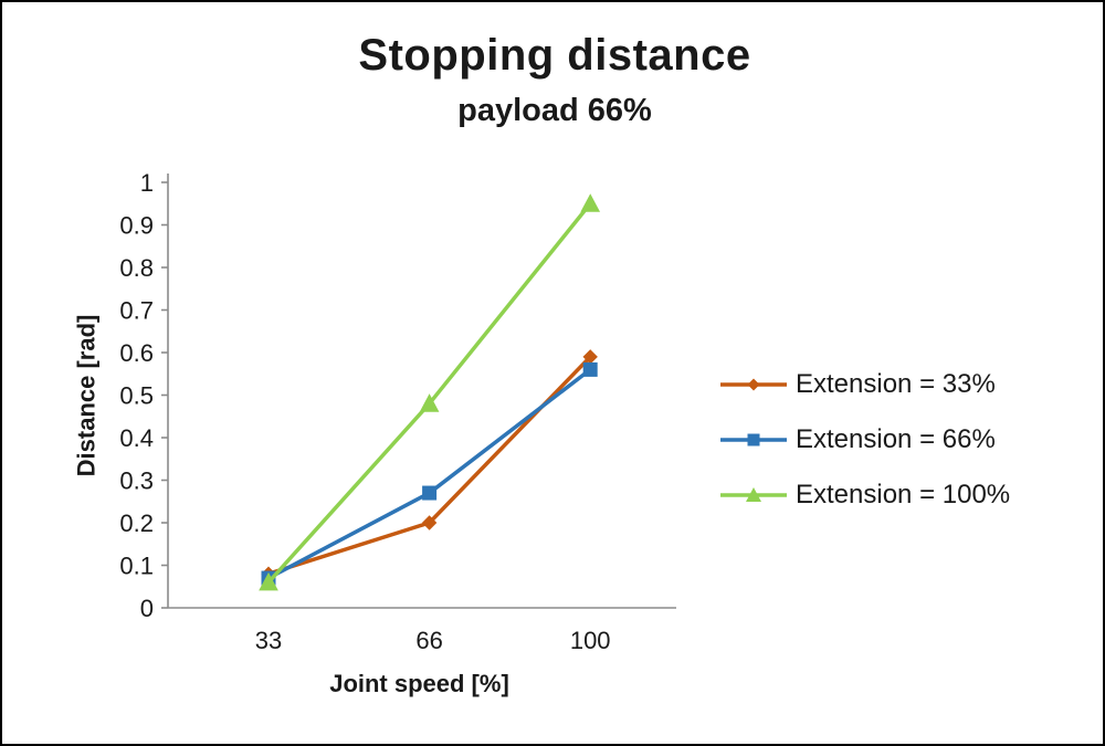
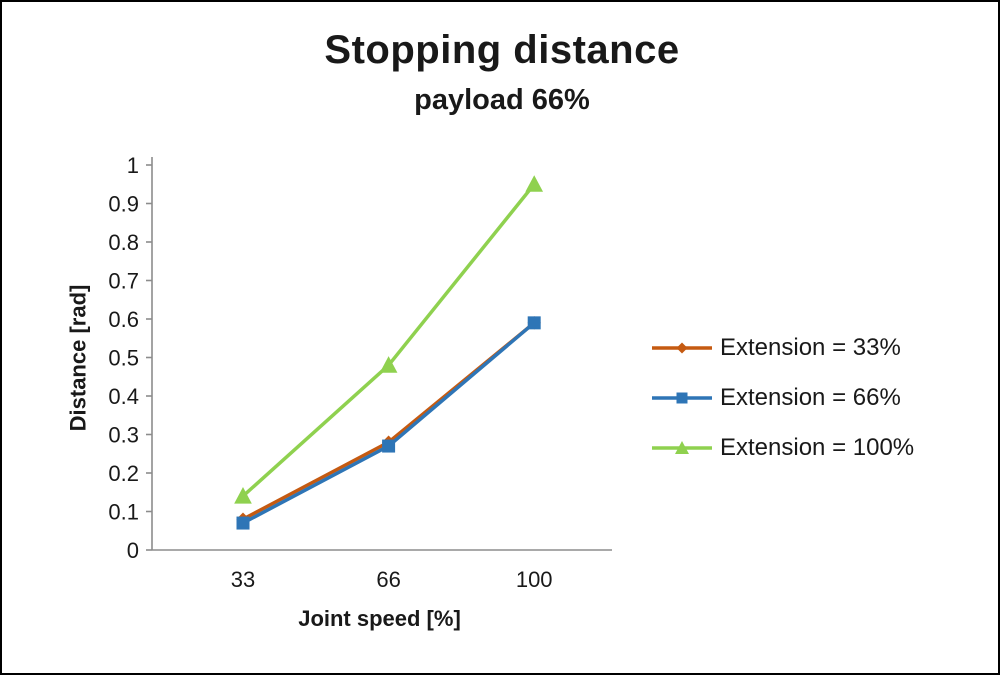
Extension = 100%/33: 0.06 -> 0.14
Extension = 33%/66: 0.20 -> 0.28
Extension = 66%/100: 0.56 -> 0.59
